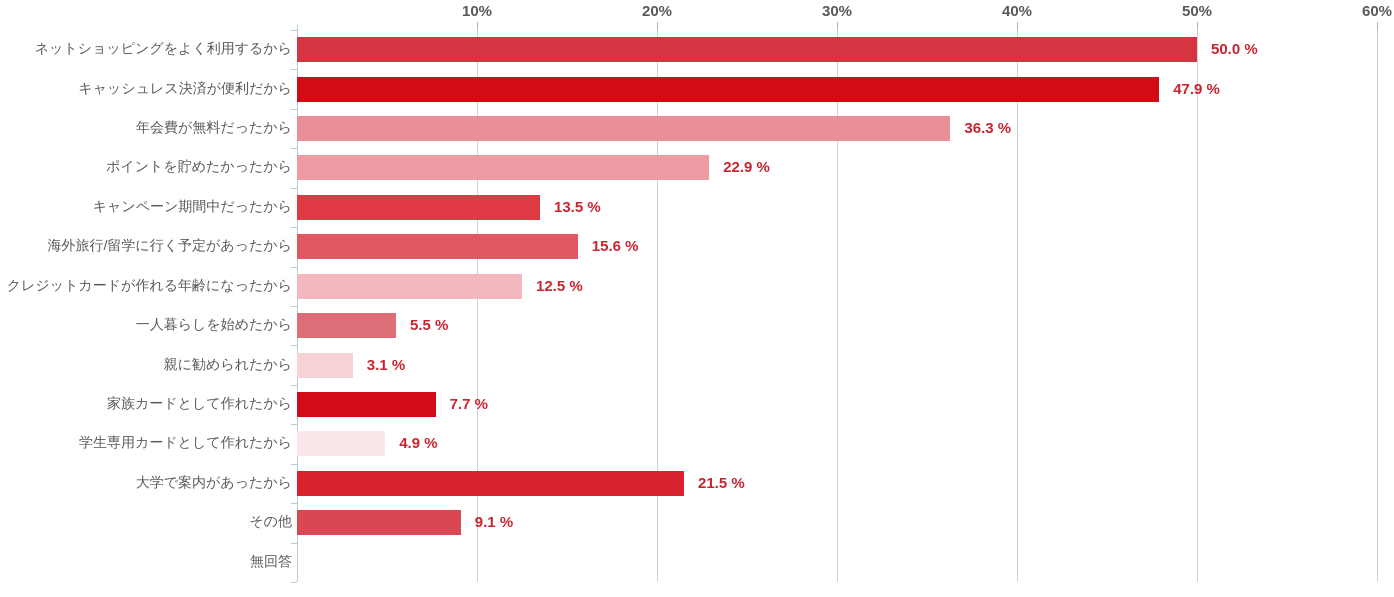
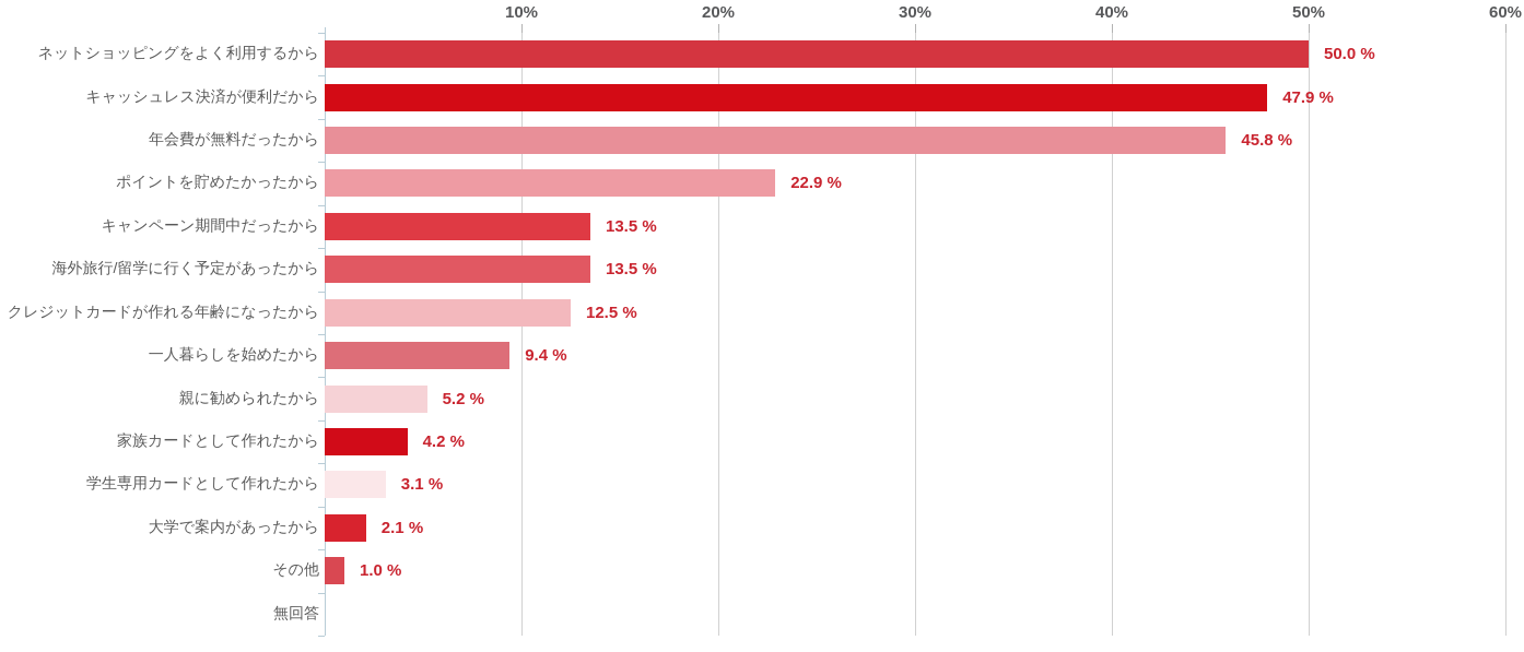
年会費が無料だったから: 36.3 -> 45.8
海外旅行/留学に行く予定があったから: 15.6 -> 13.5
一人暮らしを始めたから: 5.5 -> 9.4
親に勧められたから: 3.1 -> 5.2
家族カードとして作れたから: 7.7 -> 4.2
学生専用カードとして作れたから: 4.9 -> 3.1
大学で案内があったから: 21.5 -> 2.1
その他: 9.1 -> 1.0
